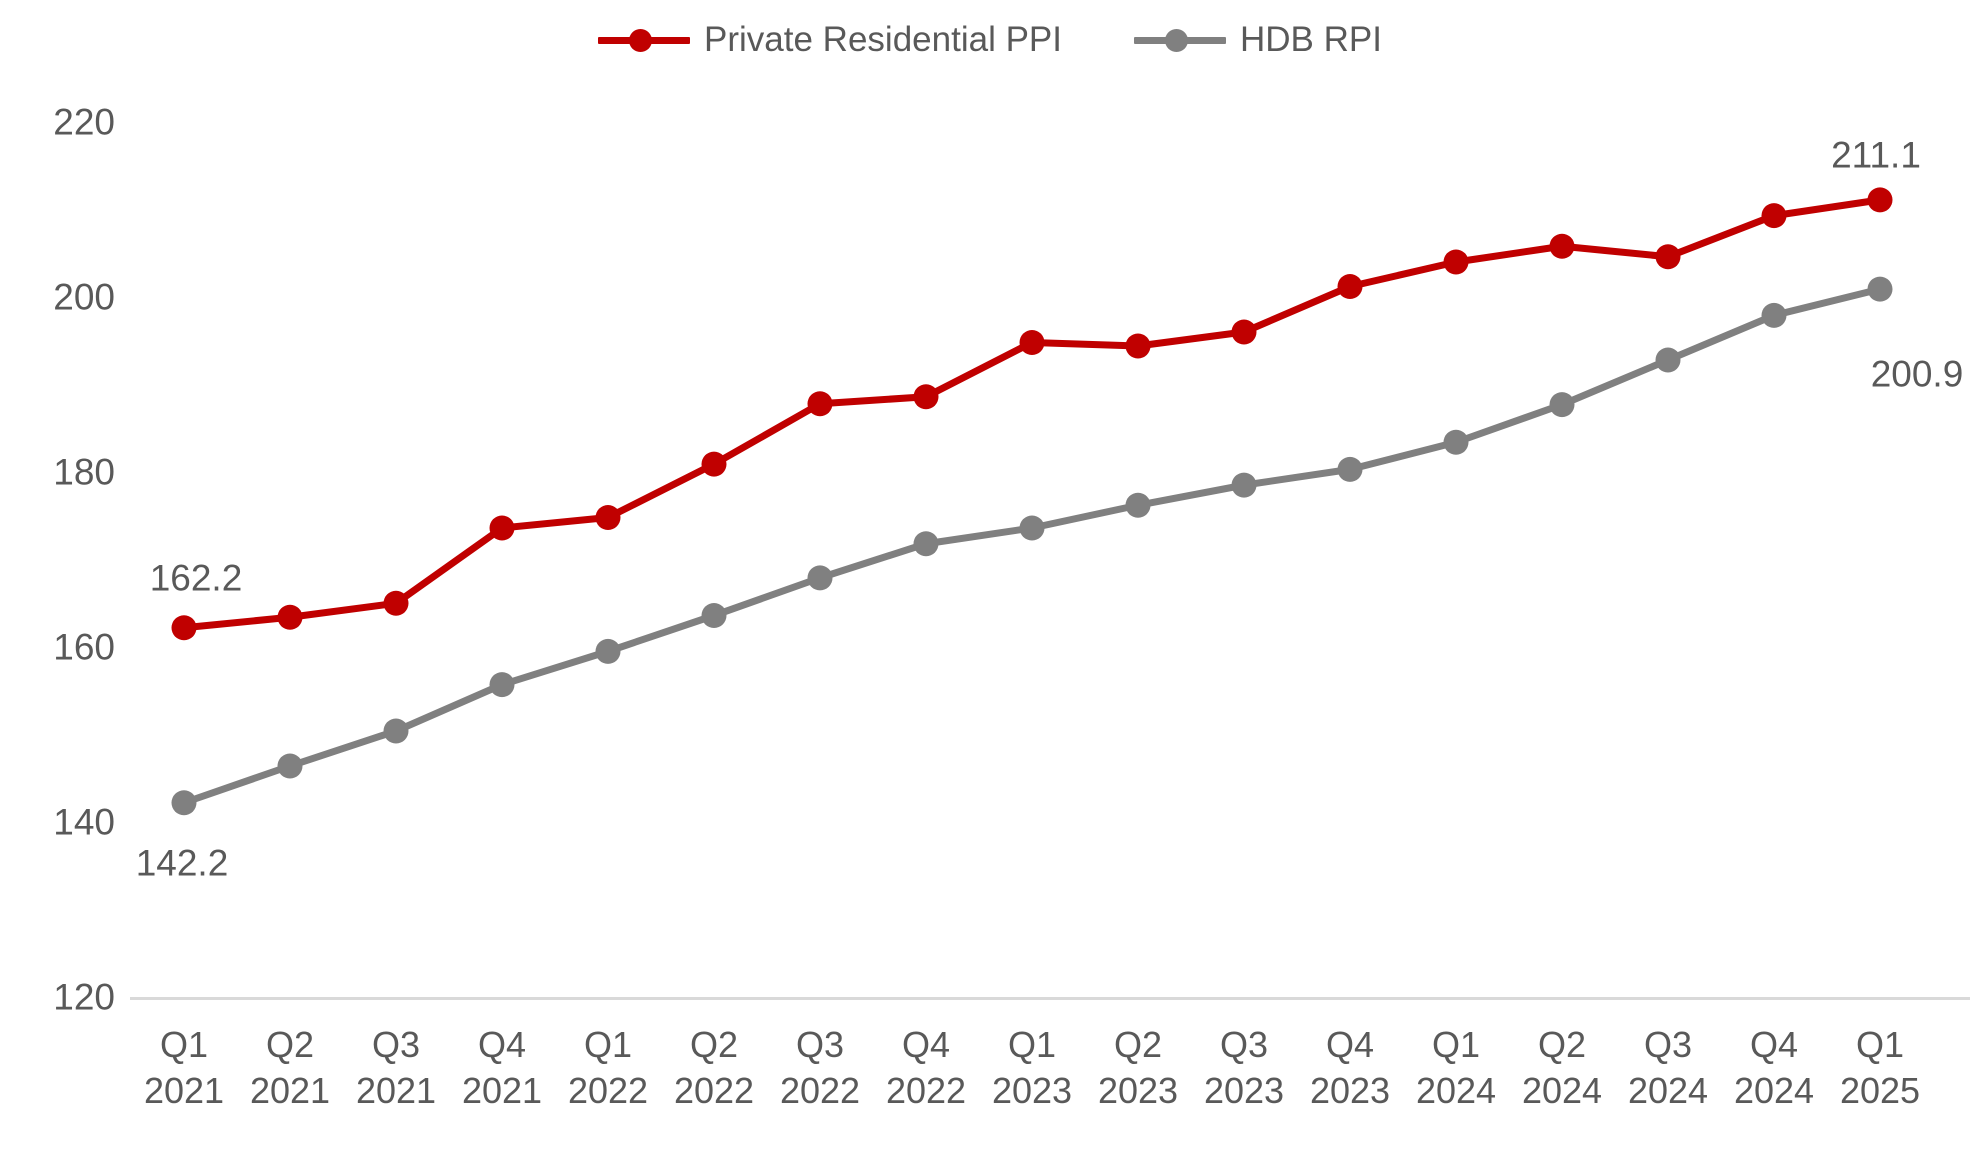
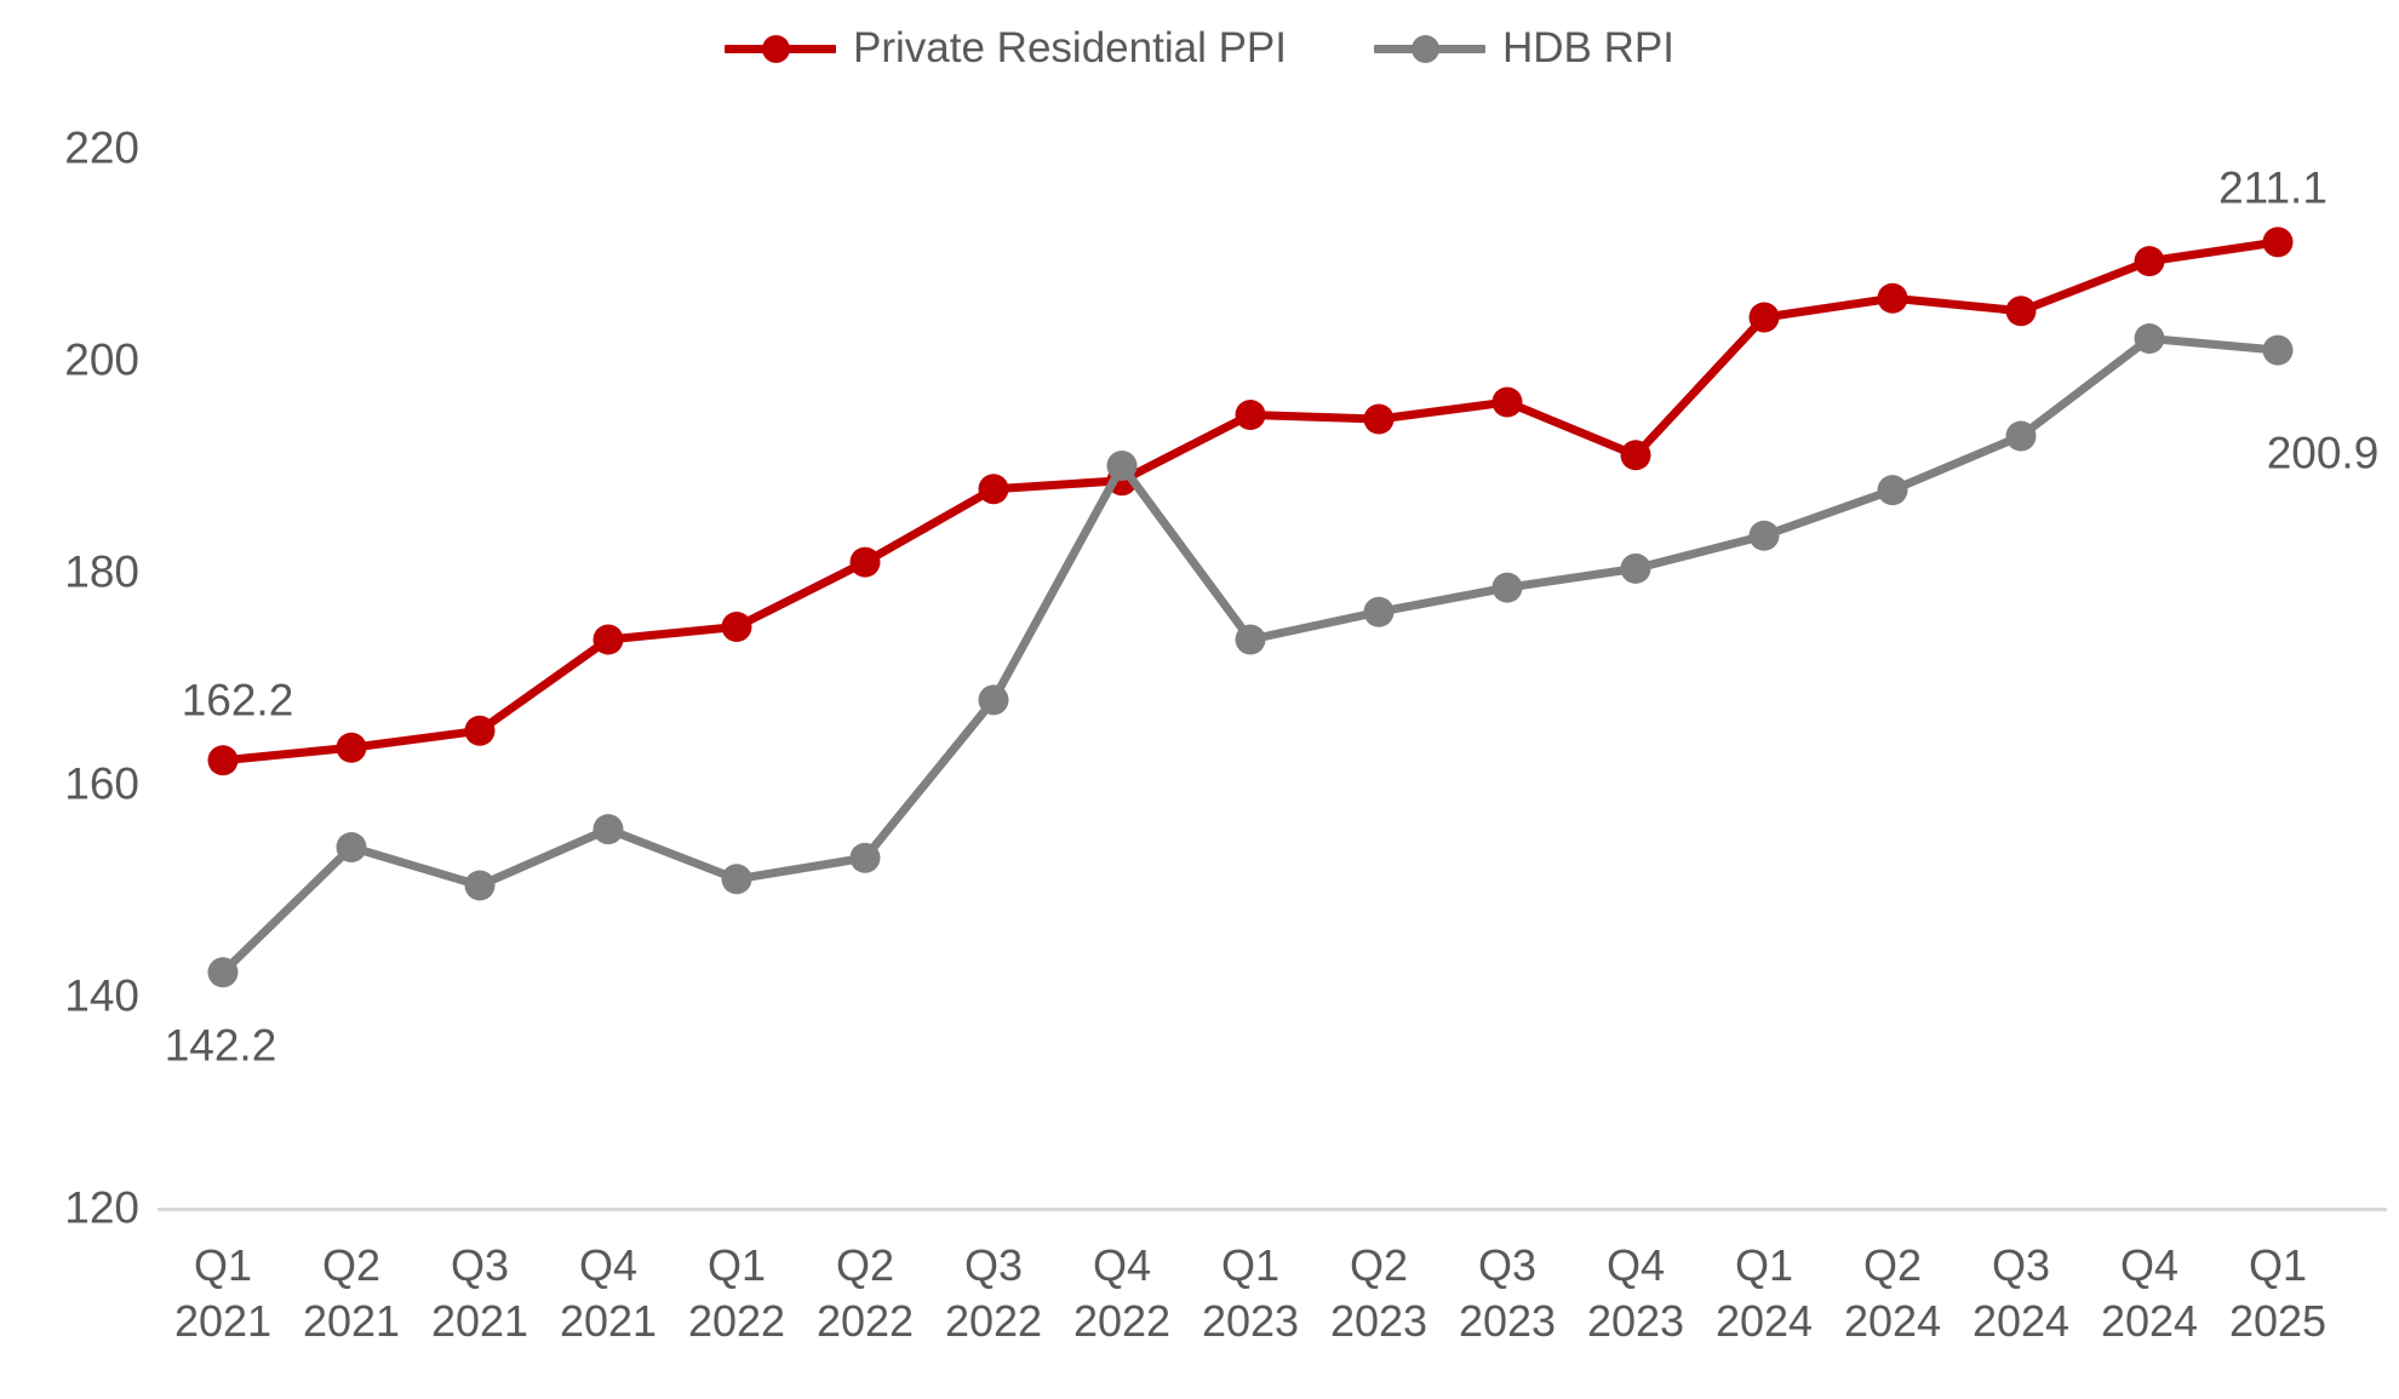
HDB RPI/Q2 2021: 146 -> 154
HDB RPI/Q1 2022: 160 -> 151
HDB RPI/Q2 2022: 164 -> 153
HDB RPI/Q4 2022: 172 -> 190
Private Residential PPI/Q4 2023: 201 -> 191
HDB RPI/Q4 2024: 198 -> 202
